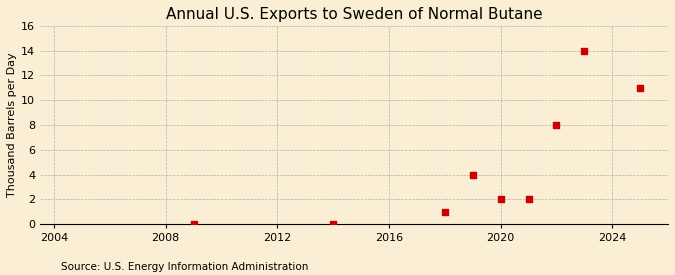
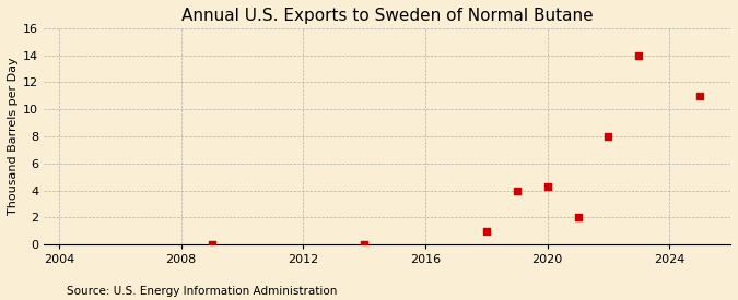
2020: 2.0 -> 4.3
